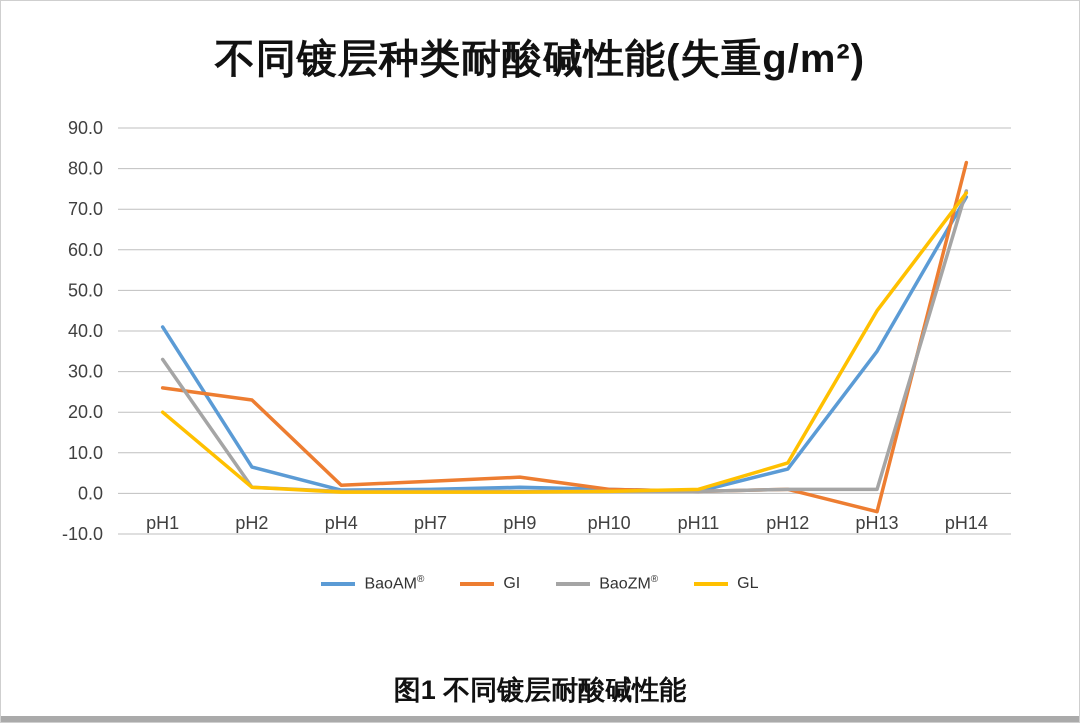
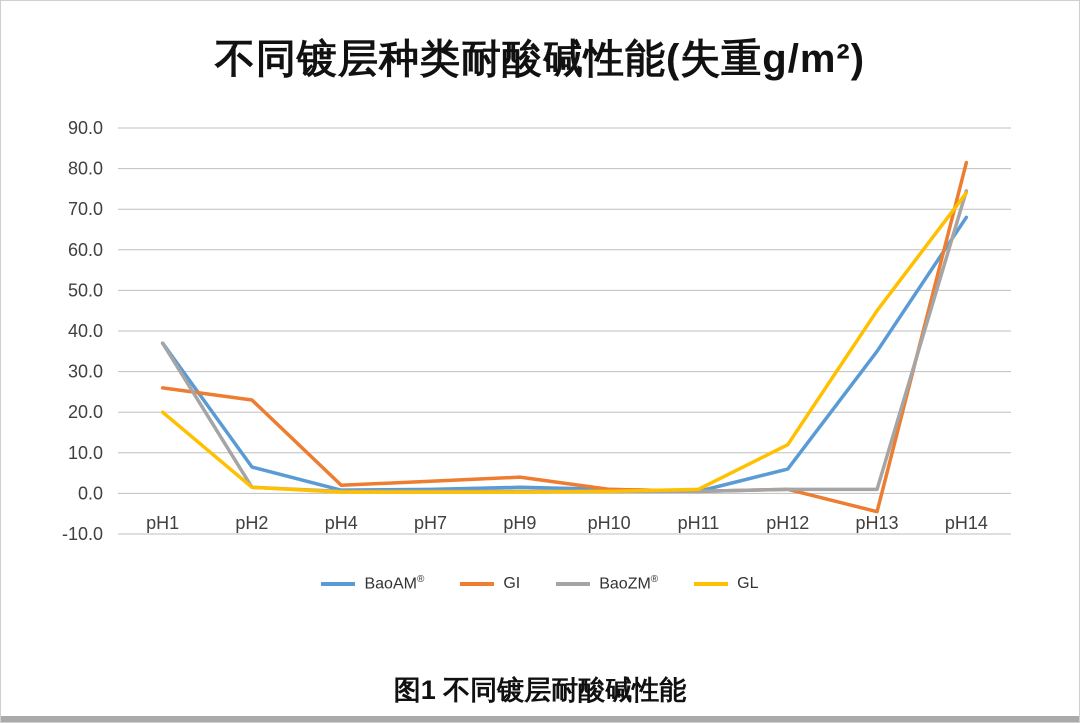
BaoAM®/pH1: 41 -> 37
BaoZM®/pH1: 33 -> 37
GL/pH12: 8 -> 12
BaoAM®/pH14: 73 -> 68
